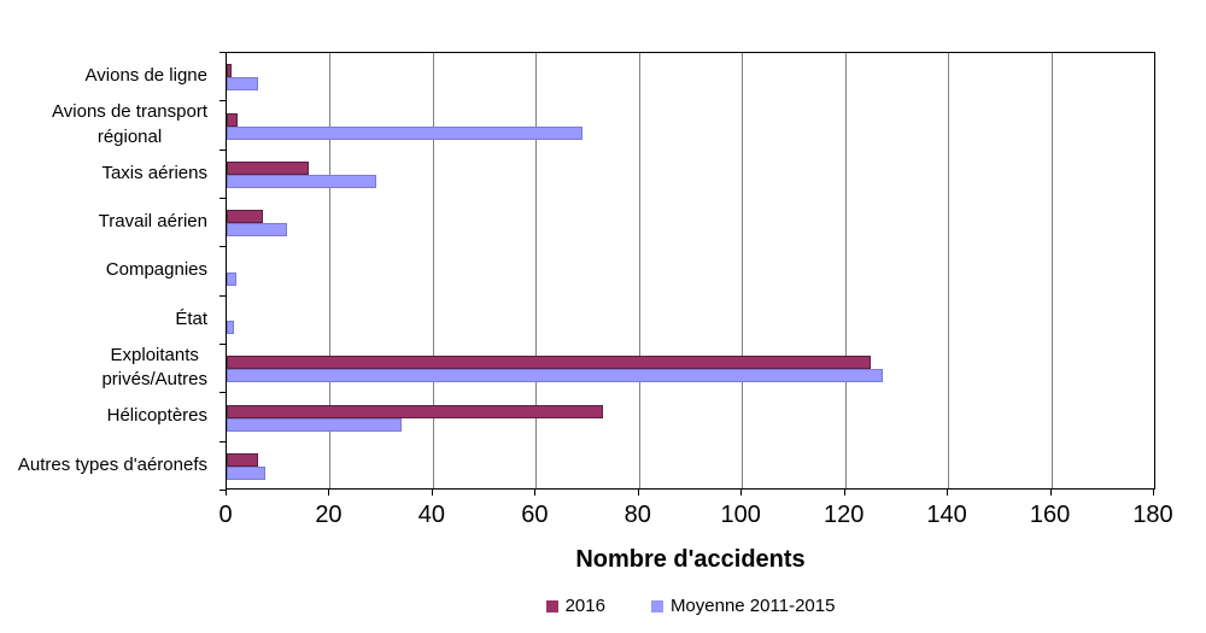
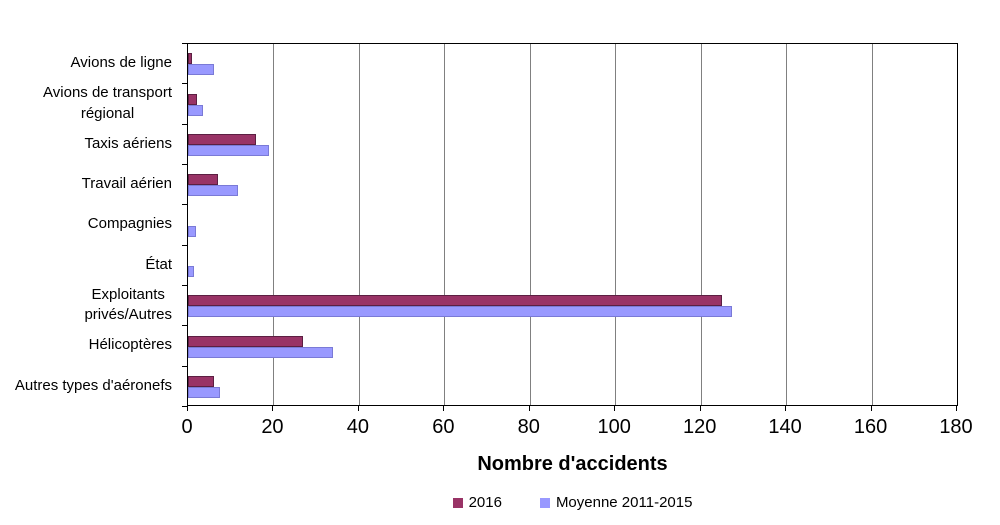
Moyenne 2011-2015/Avions de transport régional: 69 -> 3
Moyenne 2011-2015/Taxis aériens: 29 -> 19
2016/Hélicoptères: 73 -> 27
